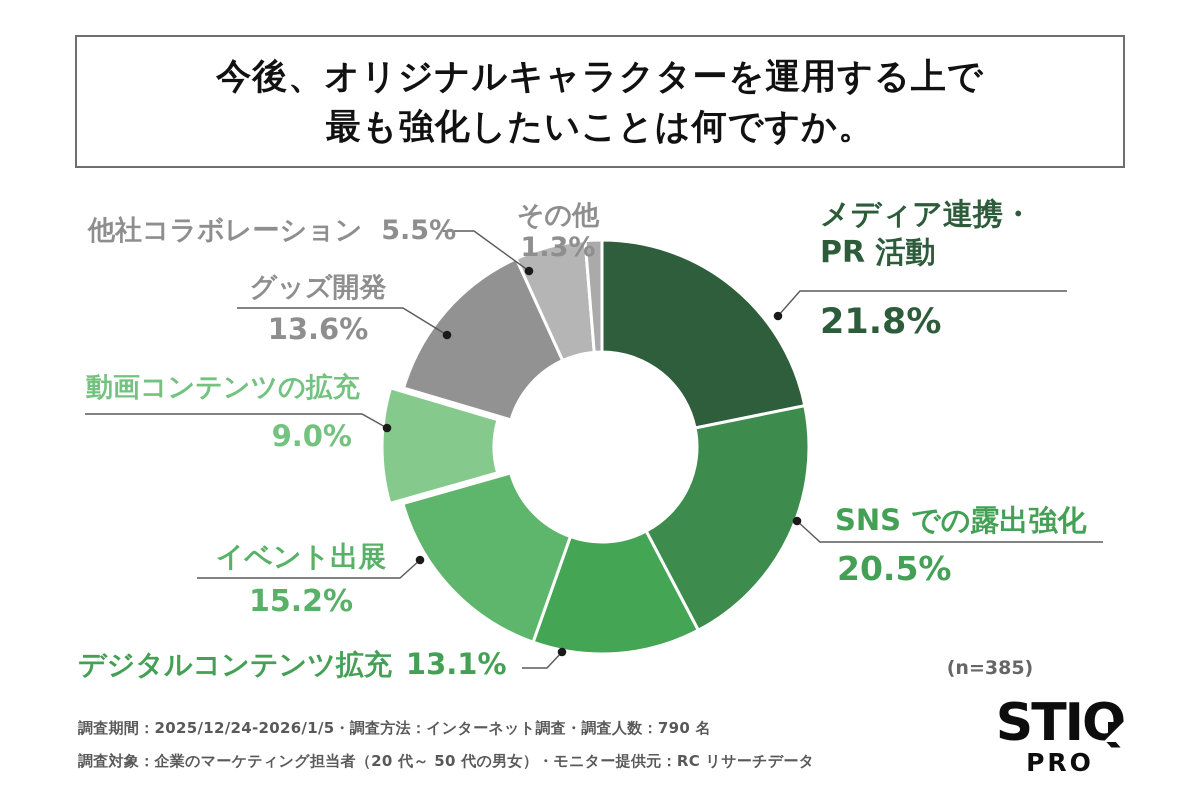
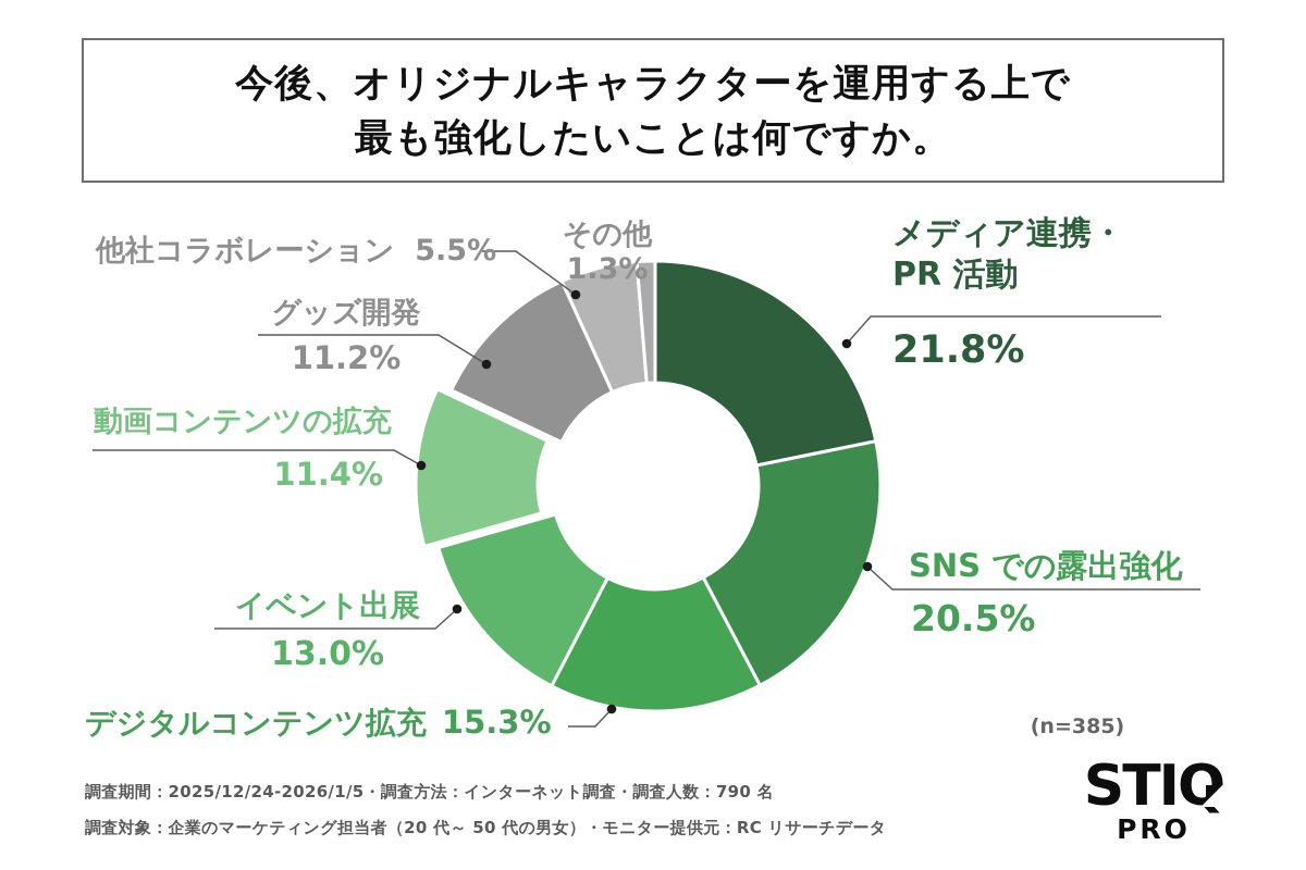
デジタルコンテンツ拡充: 13.1% -> 15.3%
イベント出展: 15.2% -> 13.0%
動画コンテンツの拡充: 9.0% -> 11.4%
グッズ開発: 13.6% -> 11.2%
